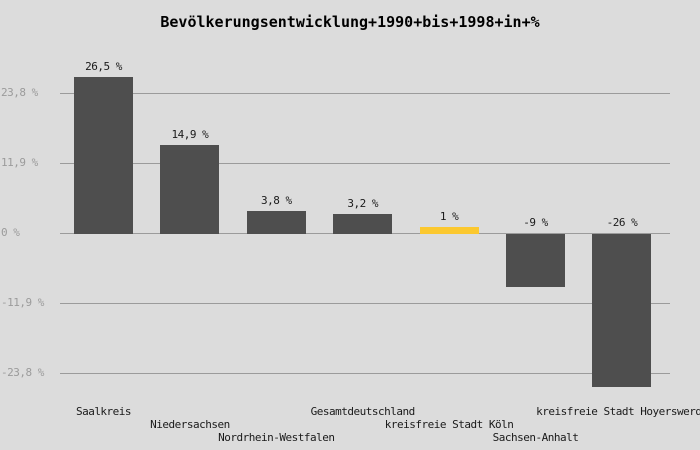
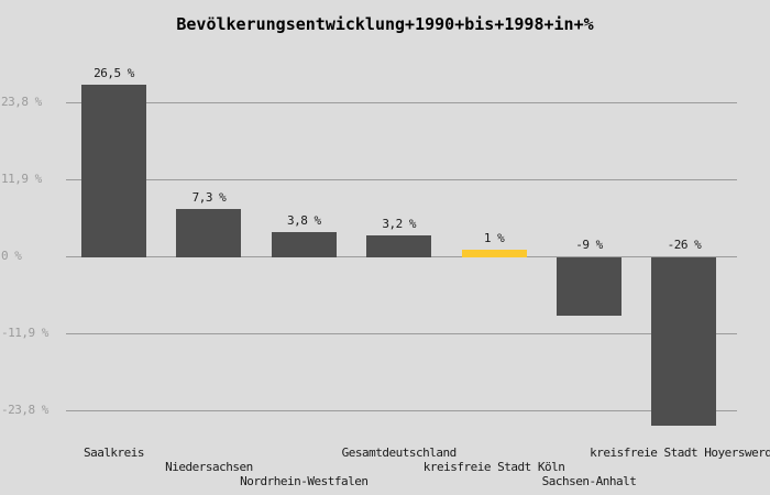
Niedersachsen: 14,9 -> 7,3
